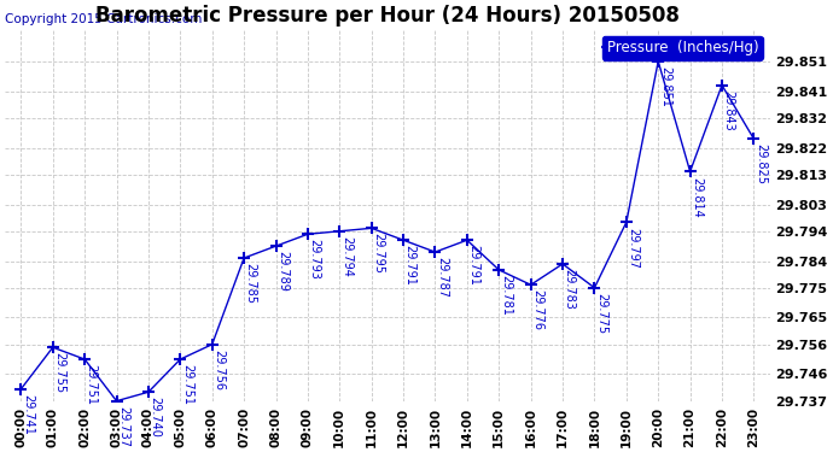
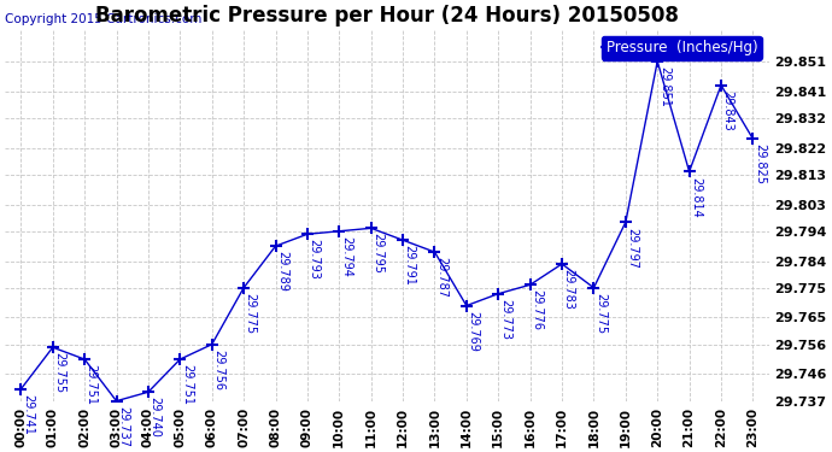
07:00: 29.785 -> 29.775
14:00: 29.791 -> 29.769
15:00: 29.781 -> 29.773
